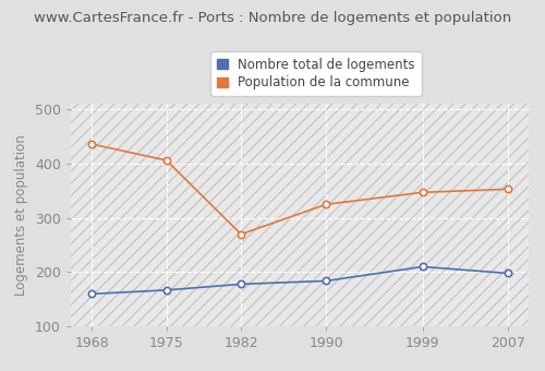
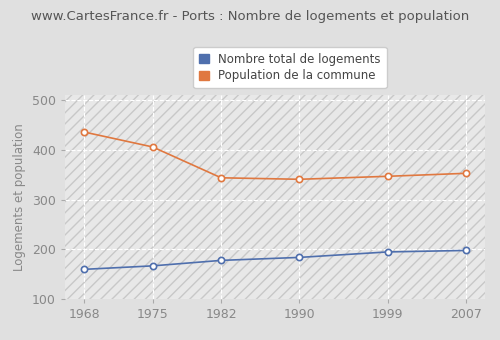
Population de la commune/1982: 270 -> 344
Population de la commune/1990: 325 -> 341
Nombre total de logements/1999: 210 -> 195
